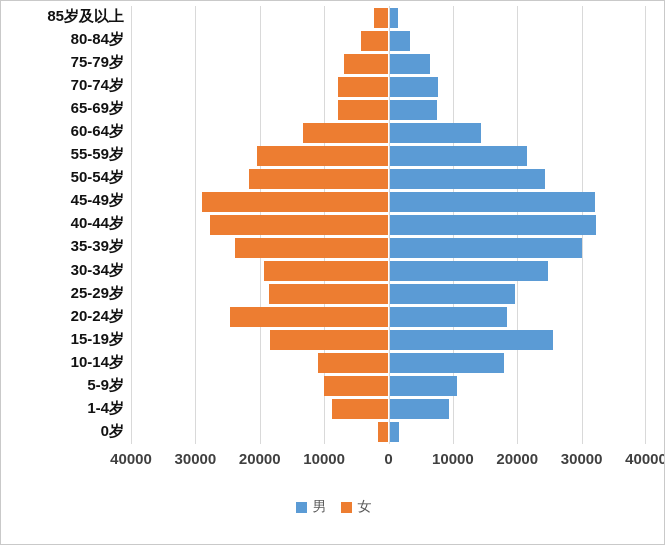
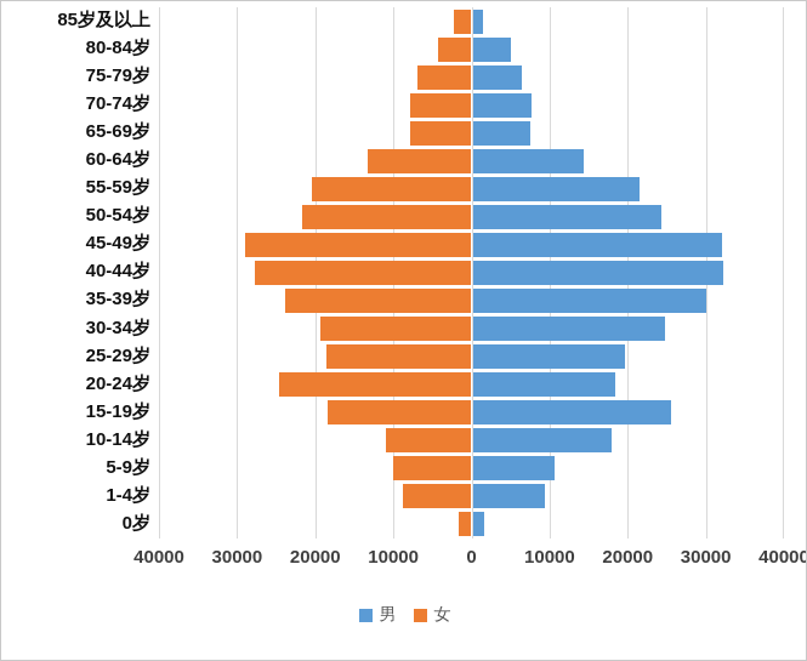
男/80-84岁: 3000 -> 5000
